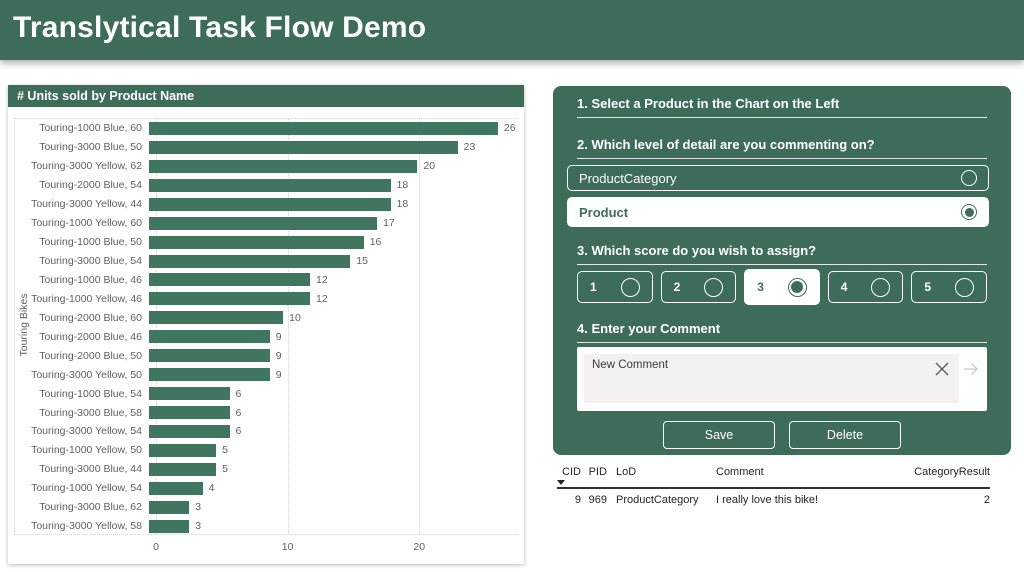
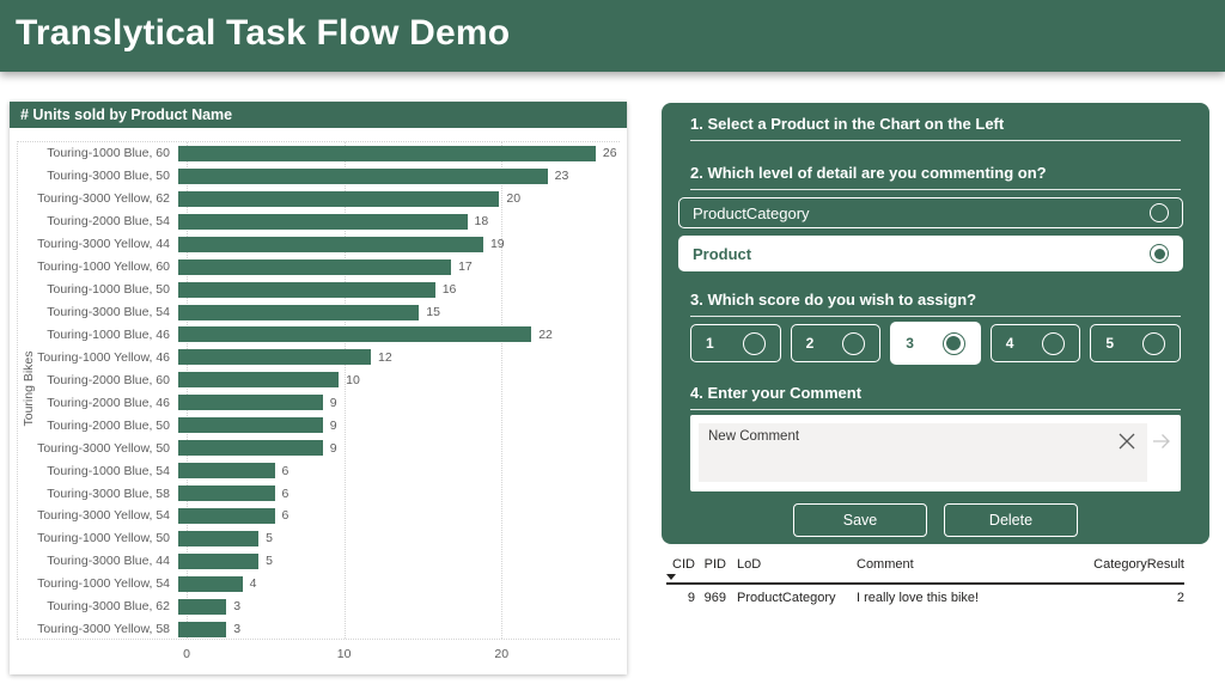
Touring-3000 Yellow, 44: 18 -> 19
Touring-1000 Blue, 46: 12 -> 22
